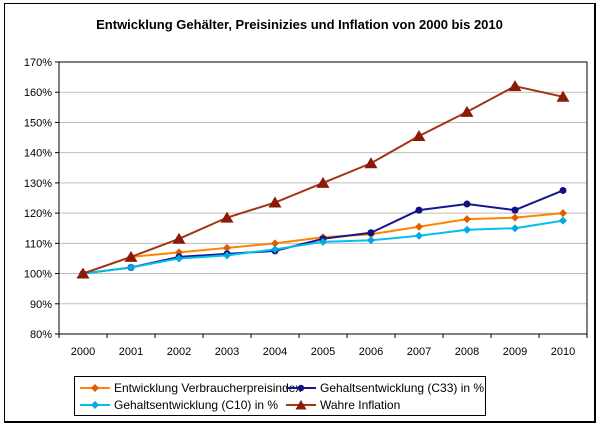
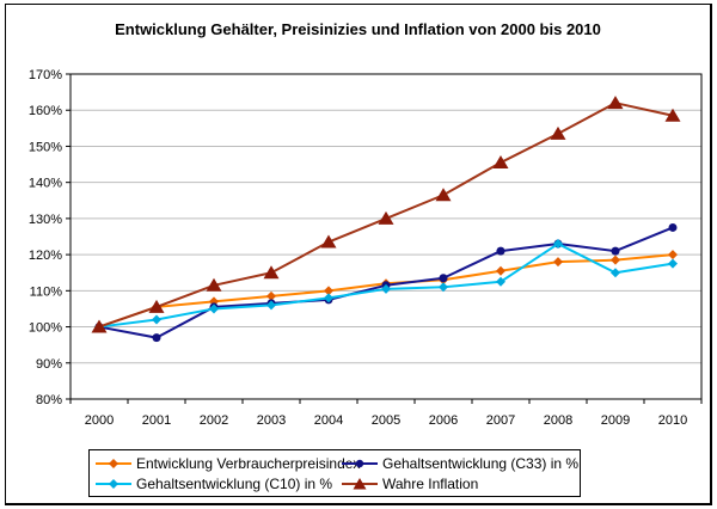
Gehaltsentwicklung (C33) in %/2001: 102% -> 97%
Wahre Inflation/2003: 118% -> 115%
Gehaltsentwicklung (C10) in %/2008: 114% -> 123%
